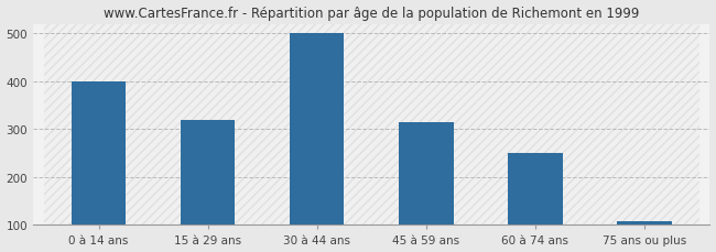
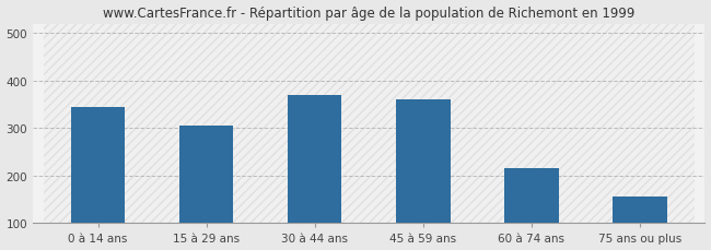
0 à 14 ans: 400 -> 345
15 à 29 ans: 320 -> 305
30 à 44 ans: 500 -> 370
45 à 59 ans: 315 -> 360
60 à 74 ans: 250 -> 215
75 ans ou plus: 107 -> 155
